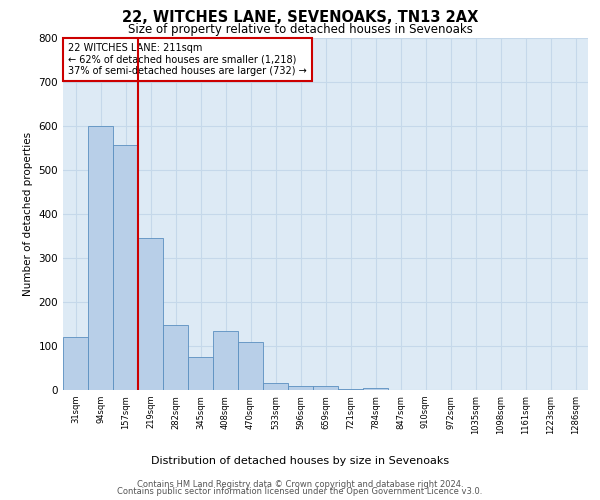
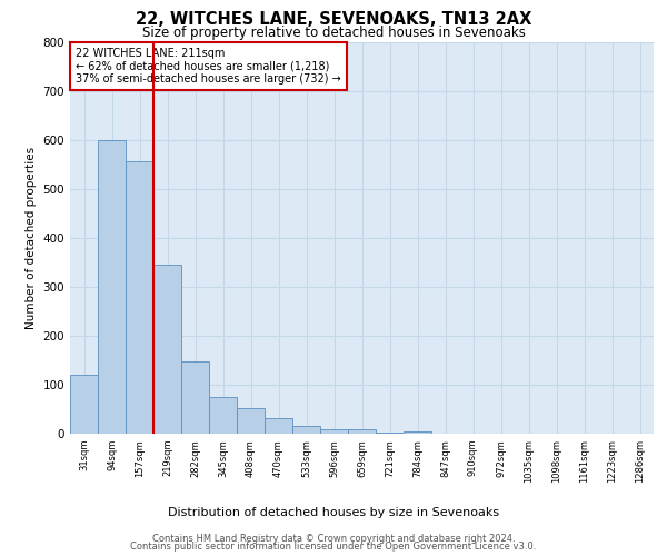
408sqm: 135 -> 53
470sqm: 110 -> 32
